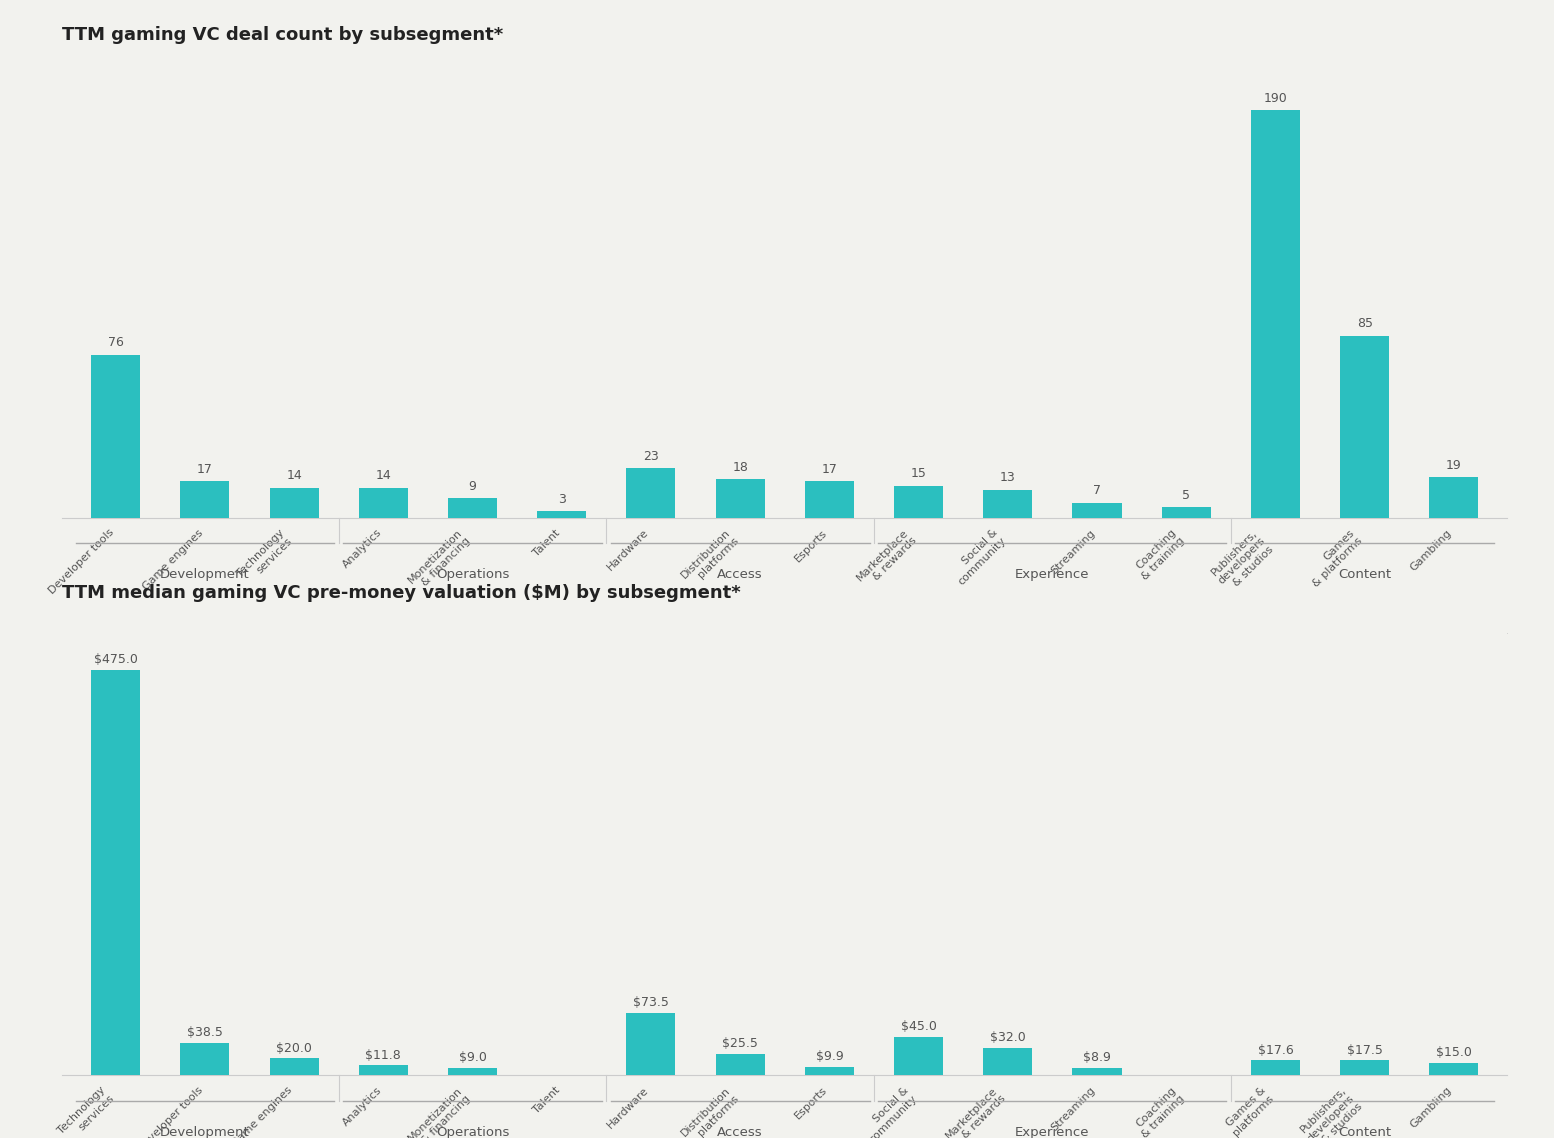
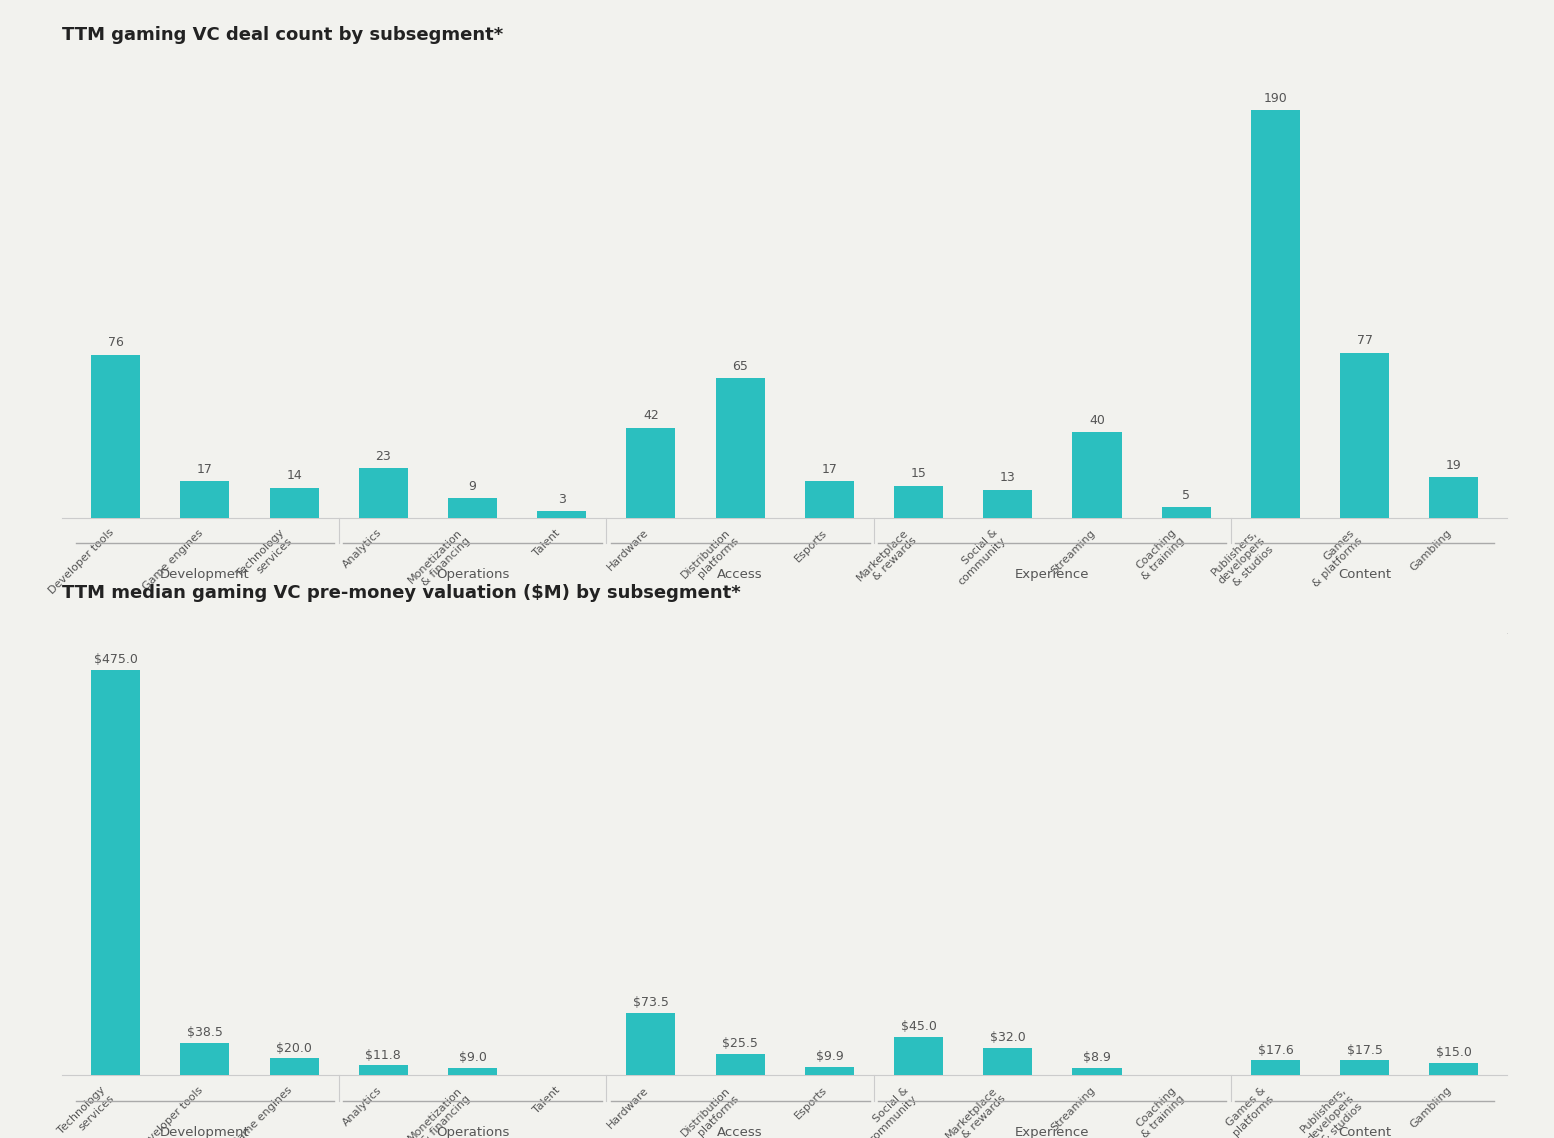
TTM gaming VC deal count by subsegment*/Analytics: 14 -> 23
TTM gaming VC deal count by subsegment*/Hardware: 23 -> 42
TTM gaming VC deal count by subsegment*/Distribution platforms: 18 -> 65
TTM gaming VC deal count by subsegment*/Streaming: 7 -> 40
TTM gaming VC deal count by subsegment*/Games & platforms: 85 -> 77
